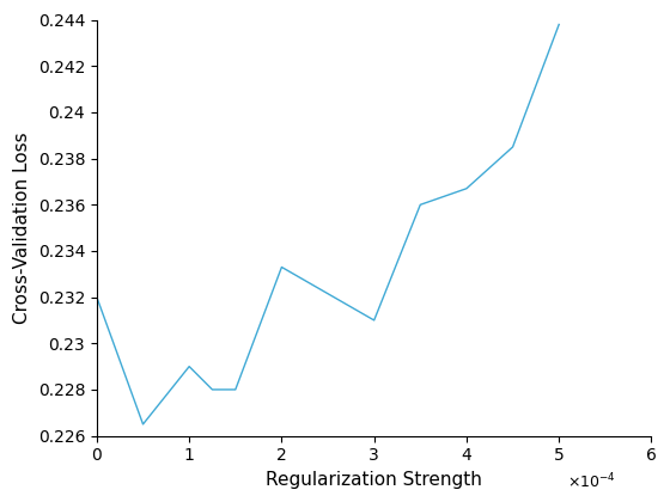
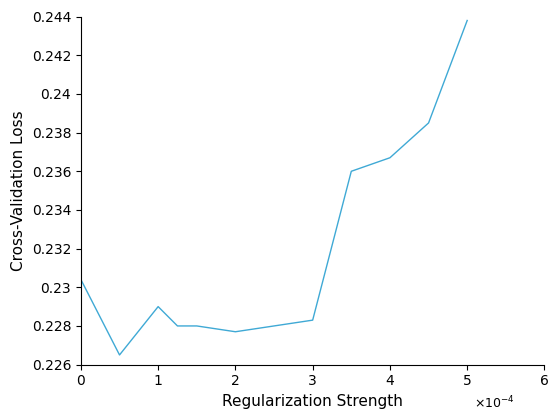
0: 0.2320 -> 0.2304
2: 0.2333 -> 0.2277
3: 0.2310 -> 0.2283
